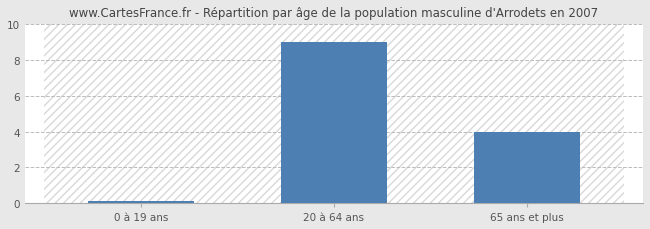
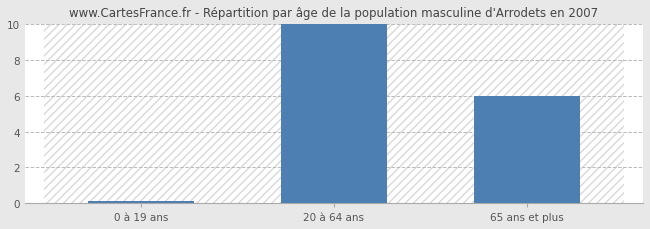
20 à 64 ans: 9.0 -> 10.0
65 ans et plus: 4.0 -> 6.0
